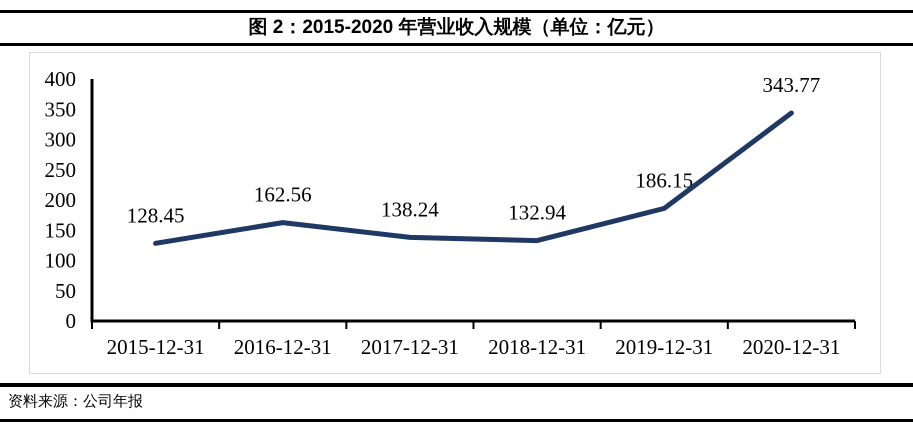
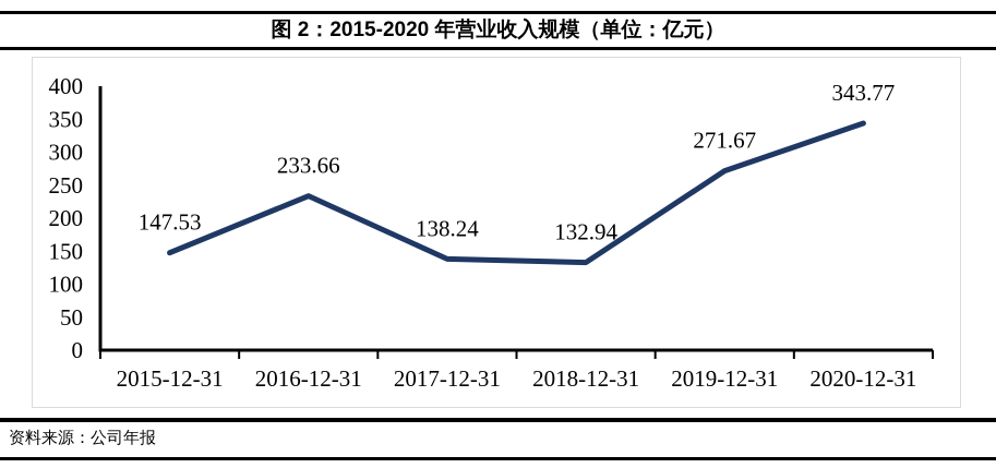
2015-12-31: 128.45 -> 147.53
2016-12-31: 162.56 -> 233.66
2019-12-31: 186.15 -> 271.67
